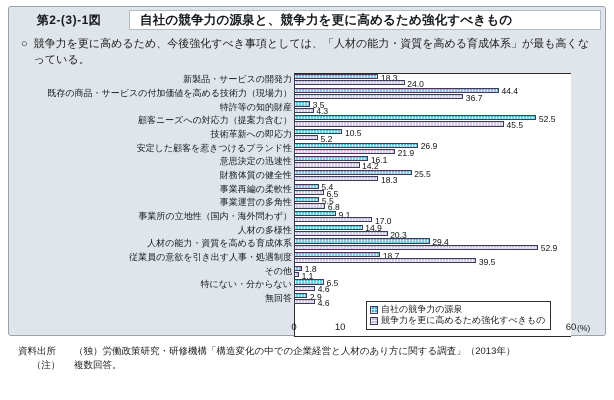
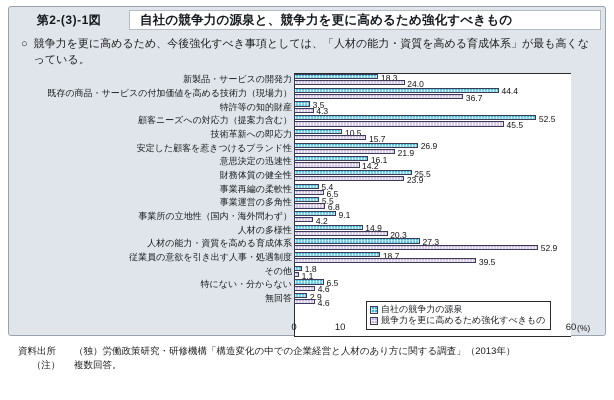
競争力を更に高めるため強化すべきもの/技術革新への即応力: 5.2 -> 15.7
競争力を更に高めるため強化すべきもの/財務体質の健全性: 18.3 -> 23.9
競争力を更に高めるため強化すべきもの/事業所の立地性（国内・海外問わず）: 17.0 -> 4.2
自社の競争力の源泉/人材の能力・資質を高める育成体系: 29.4 -> 27.3
